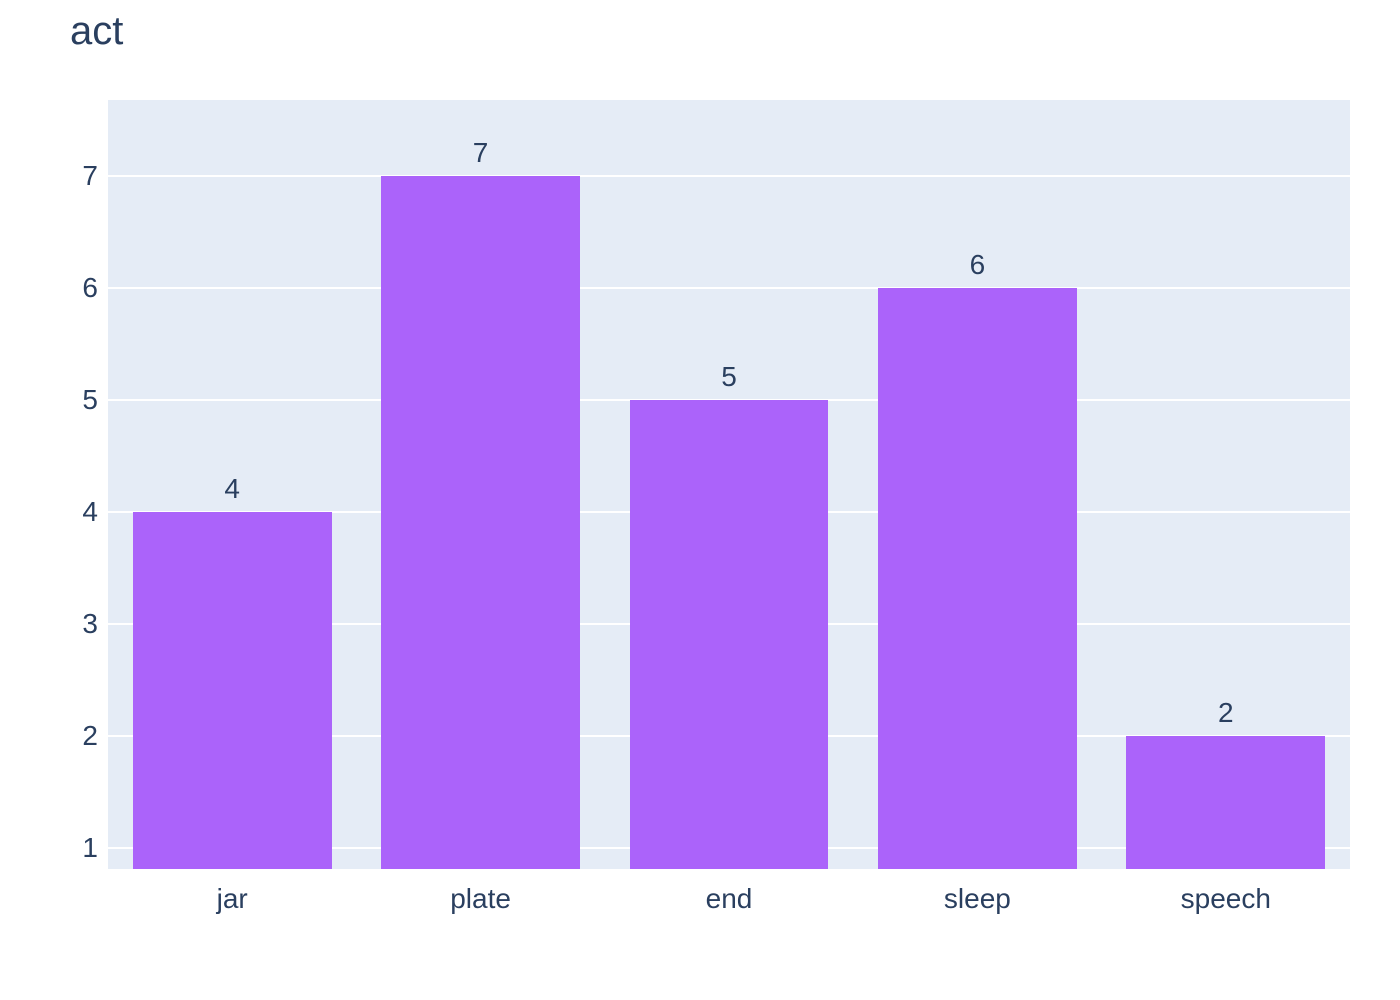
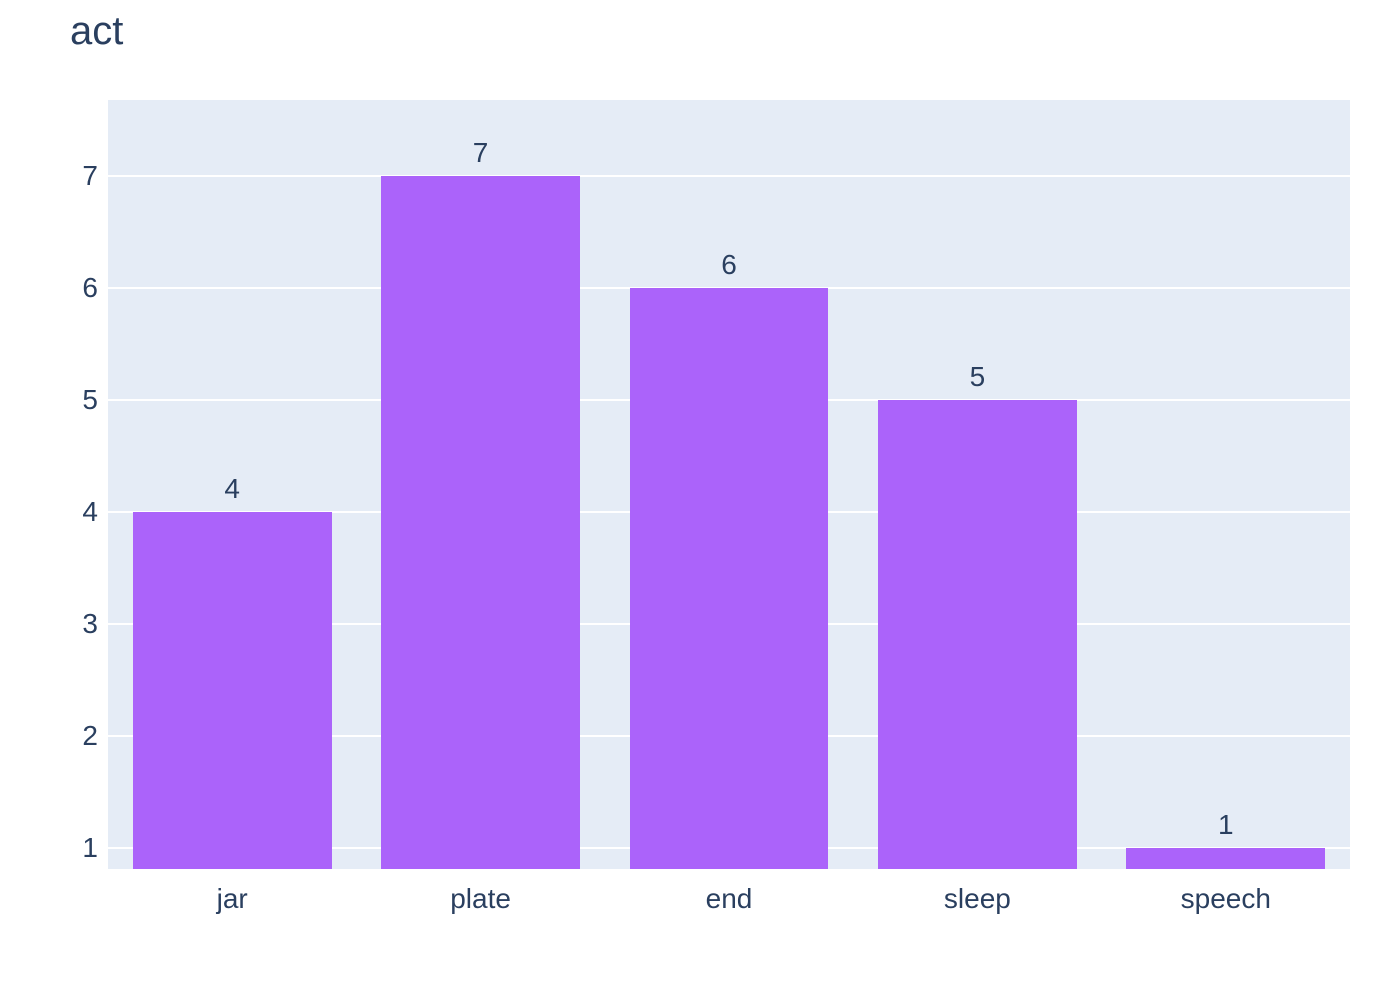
end: 5 -> 6
sleep: 6 -> 5
speech: 2 -> 1
